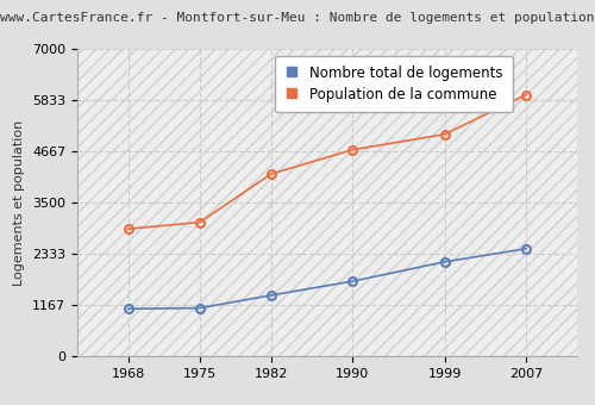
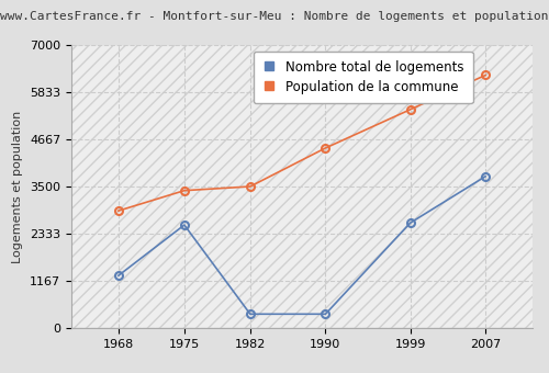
Nombre total de logements/1968: 1080 -> 1300
Nombre total de logements/1975: 1100 -> 2550
Population de la commune/1975: 3050 -> 3400
Nombre total de logements/1982: 1390 -> 350
Population de la commune/1982: 4150 -> 3500
Nombre total de logements/1990: 1710 -> 350
Population de la commune/1990: 4700 -> 4450
Nombre total de logements/1999: 2150 -> 2600
Population de la commune/1999: 5050 -> 5400
Nombre total de logements/2007: 2450 -> 3750
Population de la commune/2007: 5950 -> 6250
